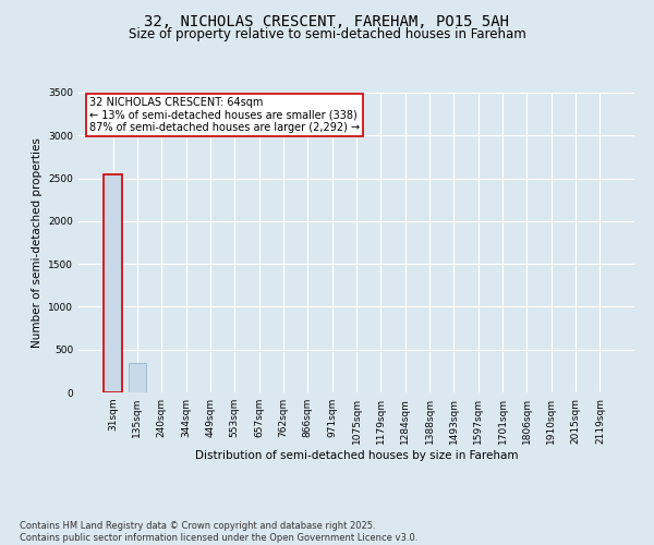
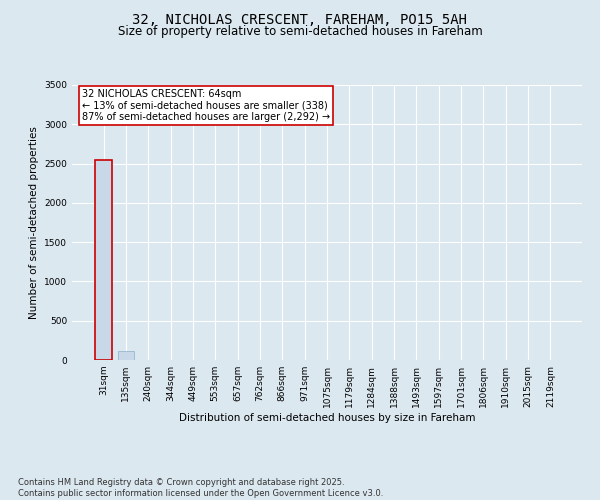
135sqm: 340 -> 120
